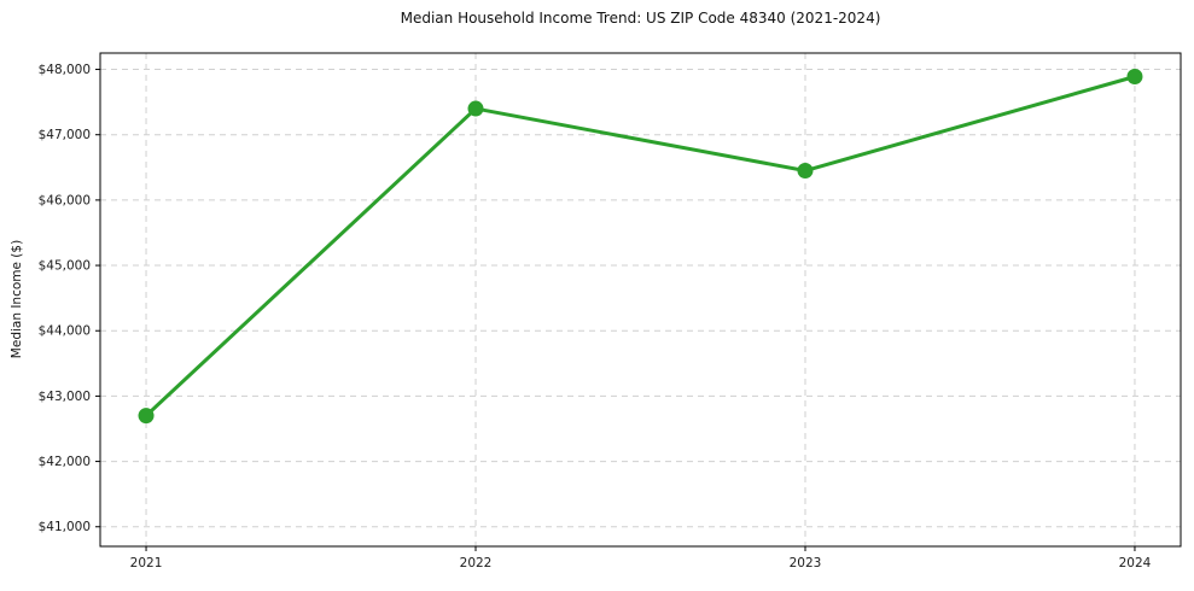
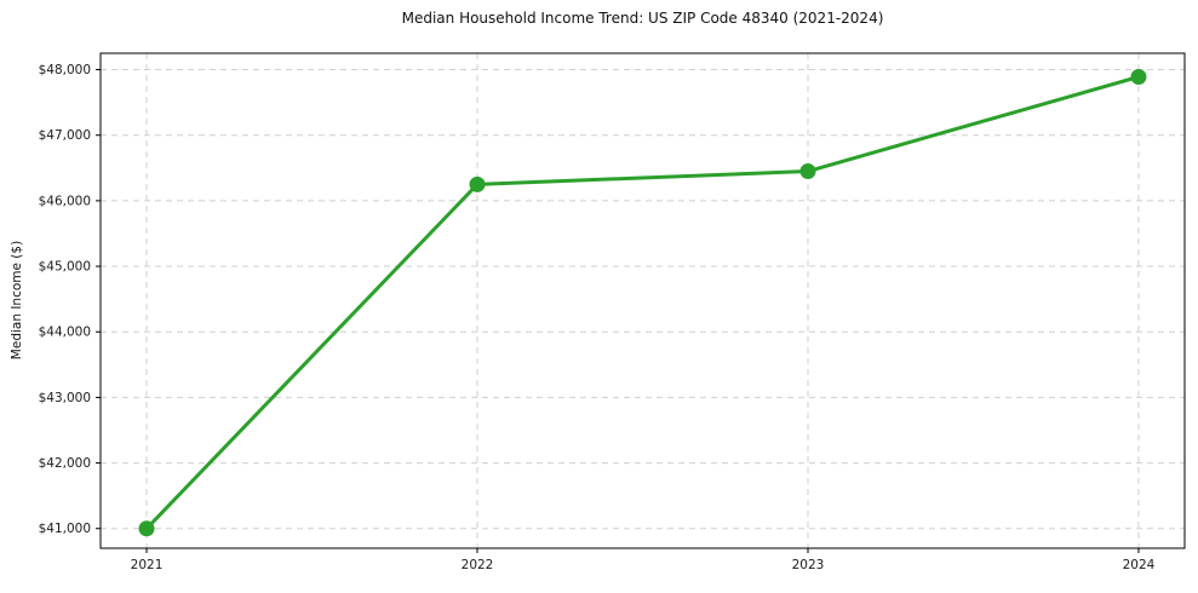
2021: $42700 -> $41000
2022: $47400 -> $46200
